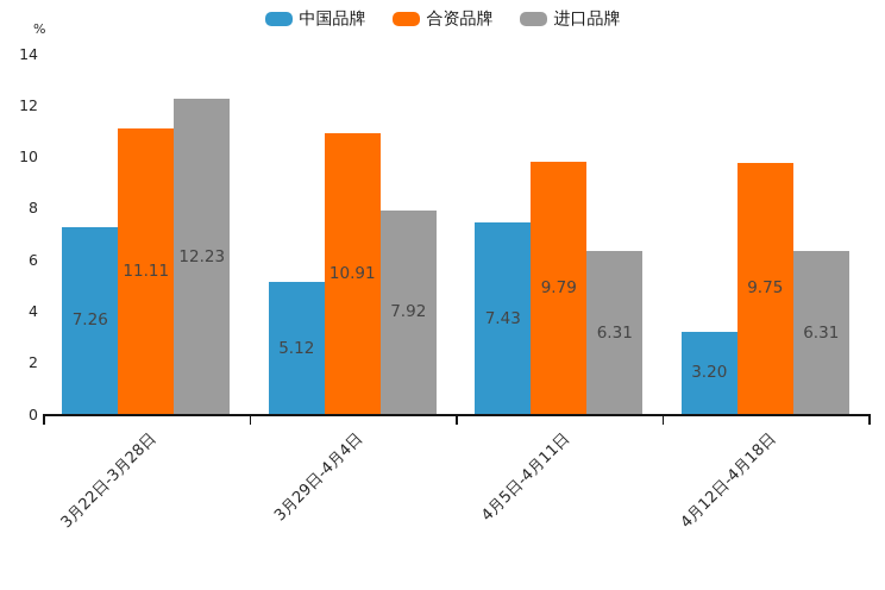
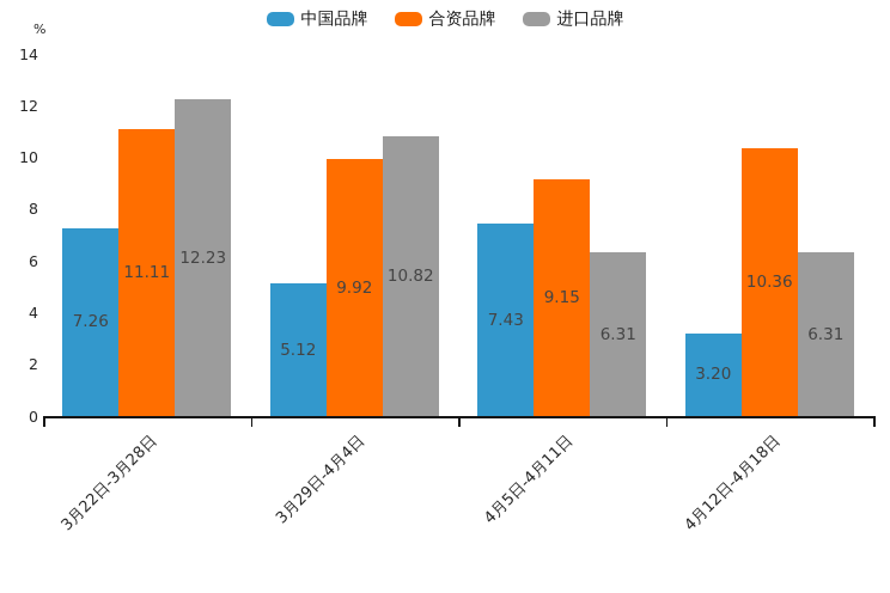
合资品牌/3月29日-4月4日: 10.91 -> 9.92
进口品牌/3月29日-4月4日: 7.92 -> 10.82
合资品牌/4月5日-4月11日: 9.79 -> 9.15
合资品牌/4月12日-4月18日: 9.75 -> 10.36
